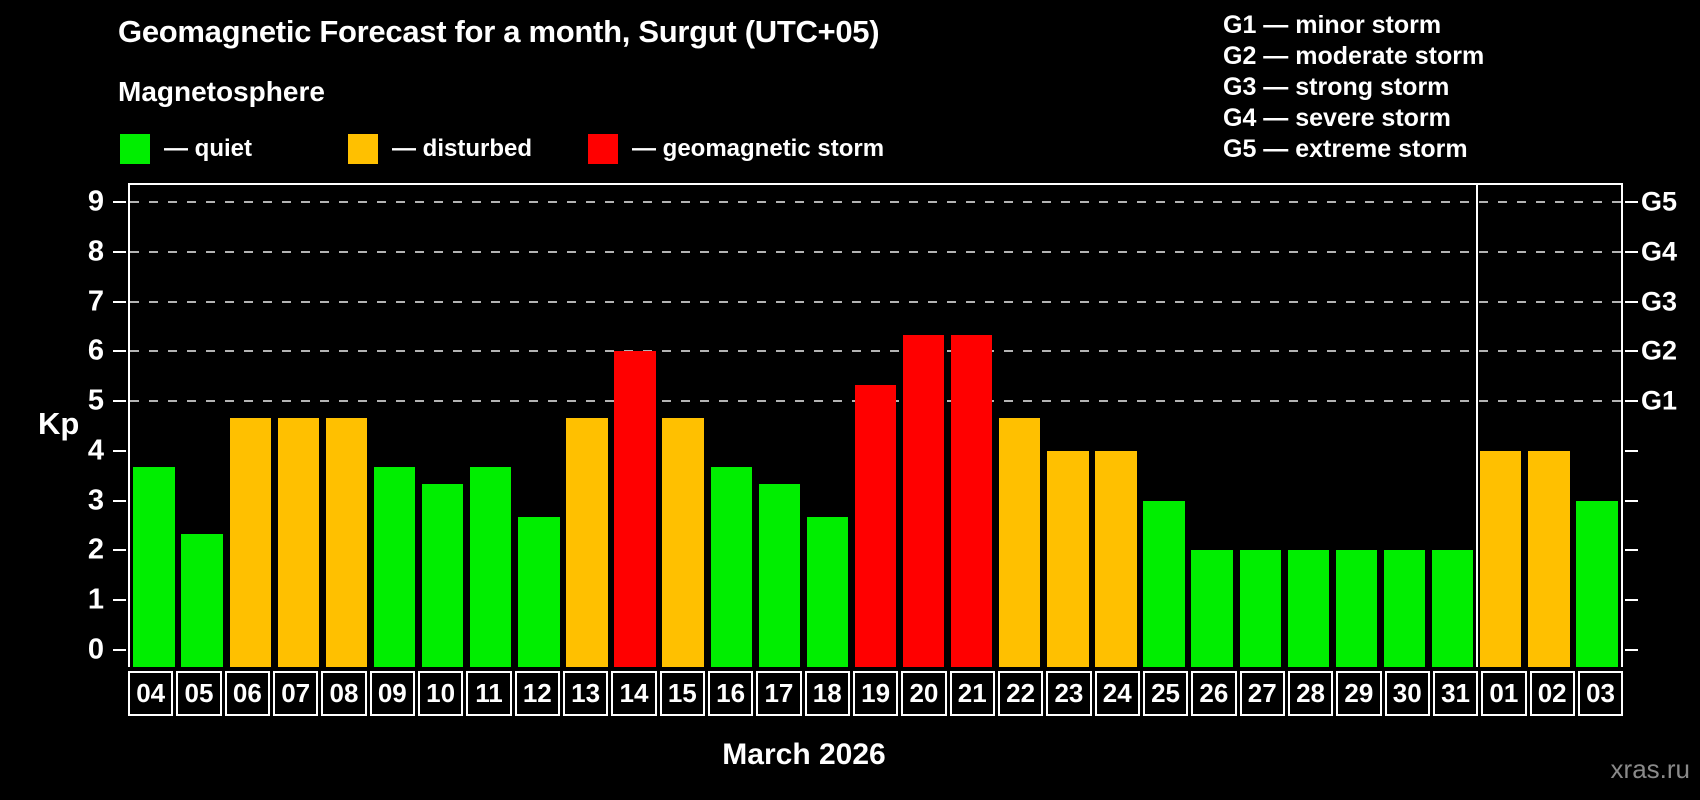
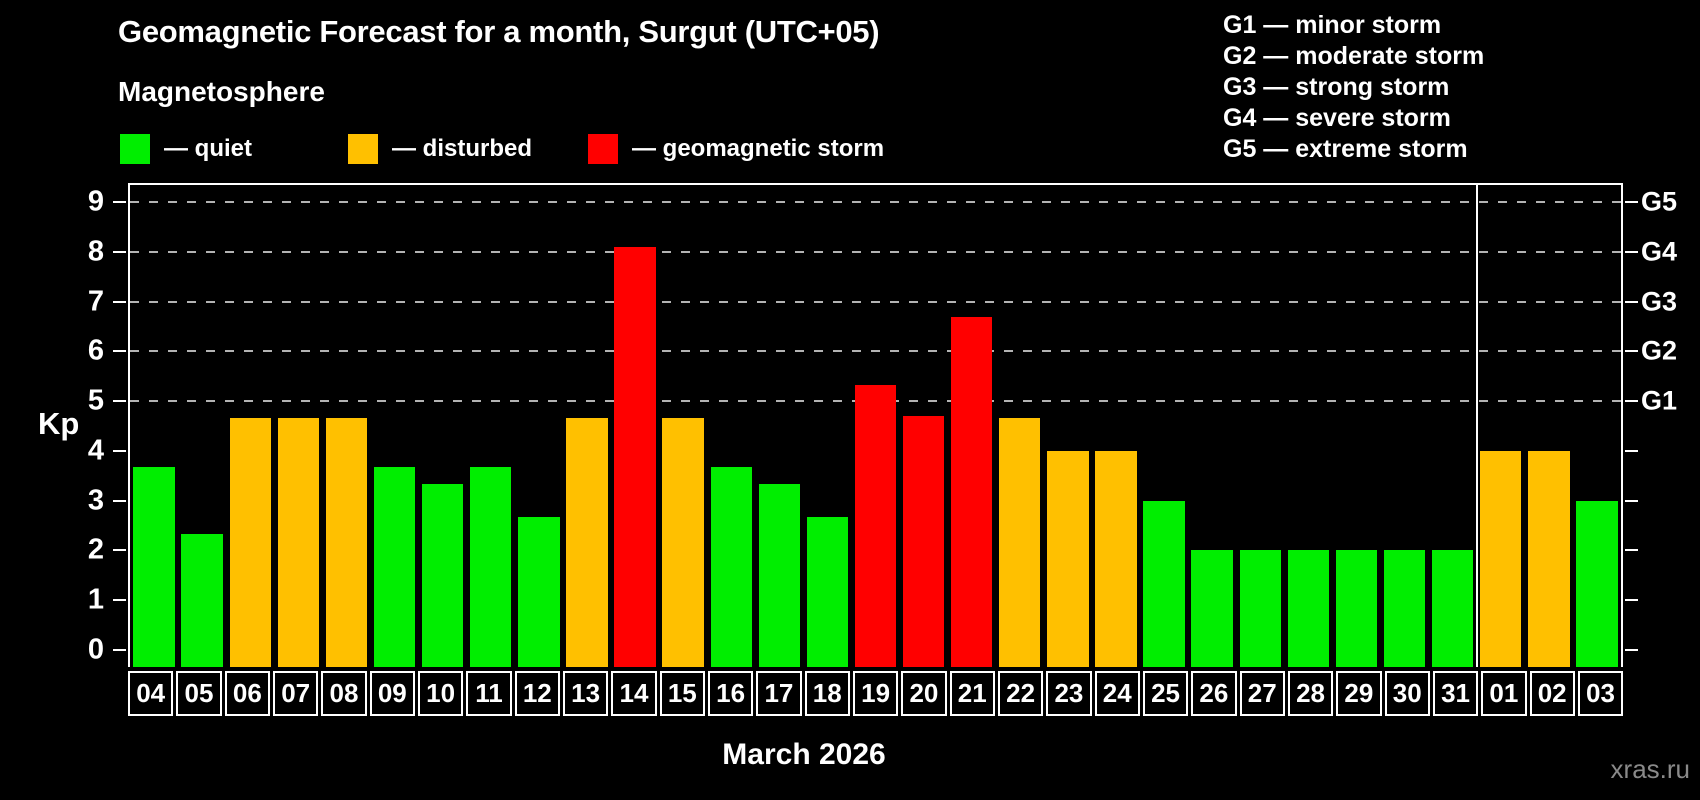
14: 6.0 -> 8.1
20: 6.3 -> 4.7
21: 6.3 -> 6.7
